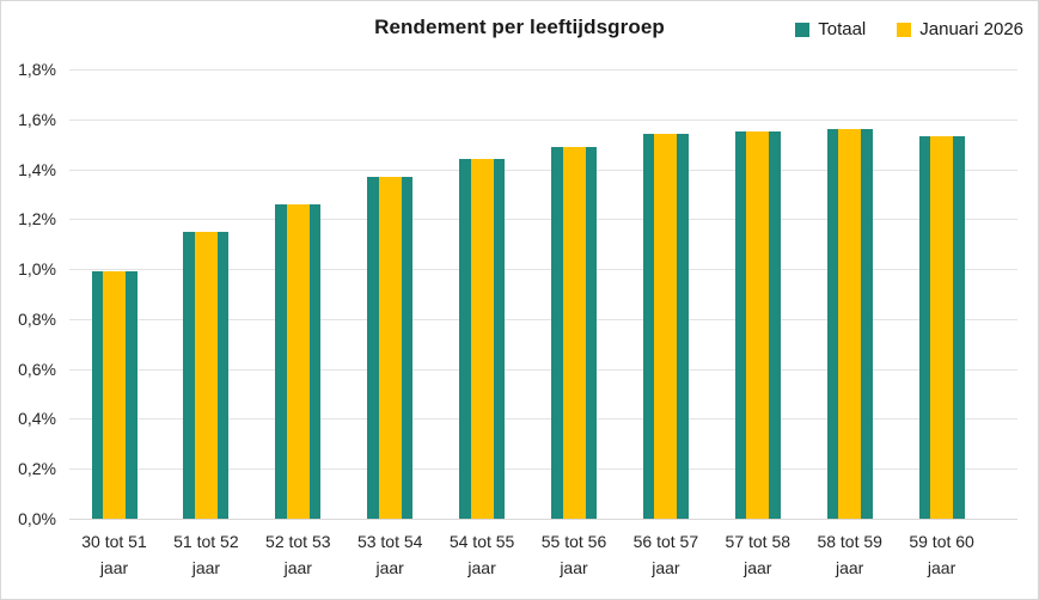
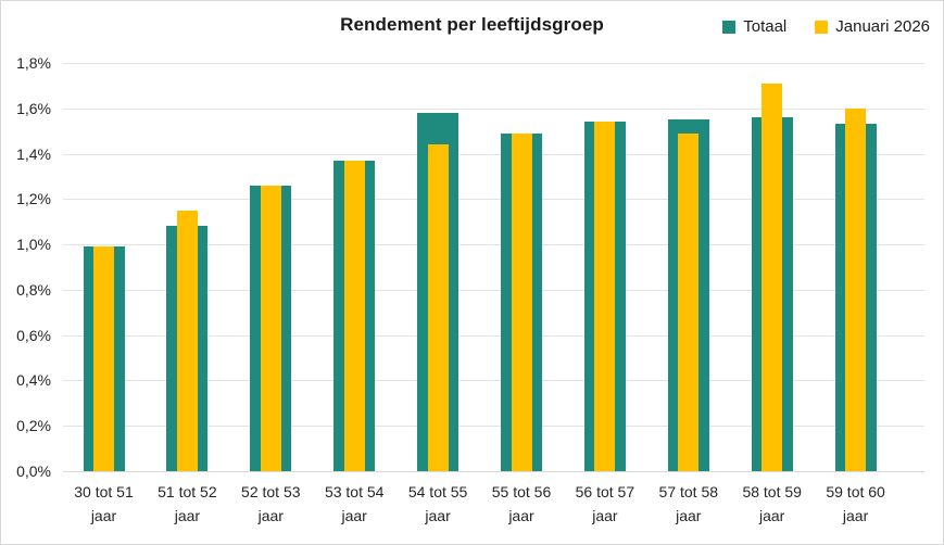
Totaal/51 tot 52 jaar: 1,15% -> 1,08%
Totaal/54 tot 55 jaar: 1,44% -> 1,58%
Januari 2026/57 tot 58 jaar: 1,55% -> 1,49%
Januari 2026/58 tot 59 jaar: 1,56% -> 1,71%
Januari 2026/59 tot 60 jaar: 1,53% -> 1,60%
